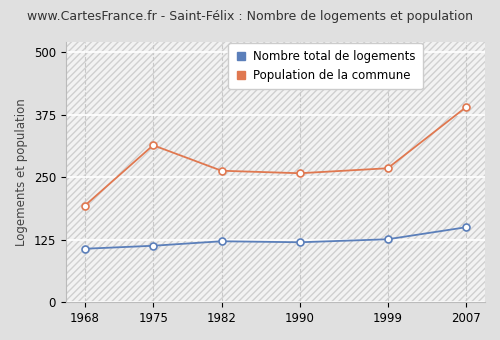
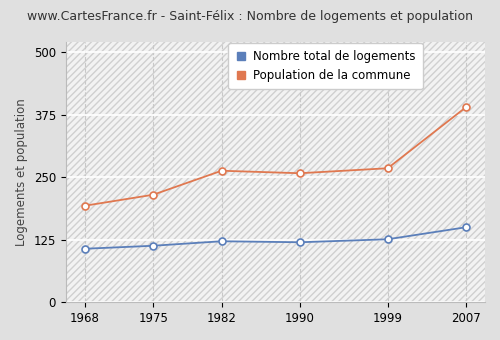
Population de la commune/1975: 314 -> 215
